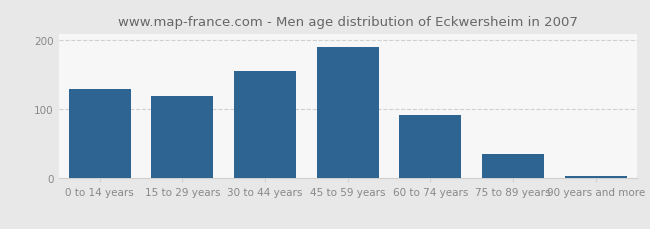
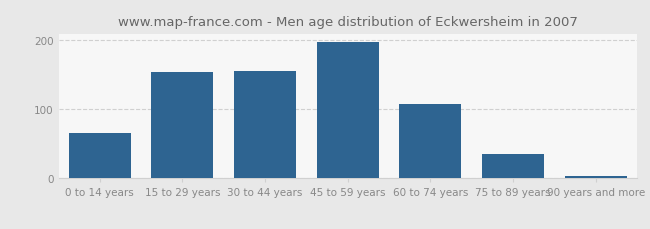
0 to 14 years: 130 -> 66
15 to 29 years: 120 -> 154
45 to 59 years: 190 -> 198
60 to 74 years: 92 -> 108
